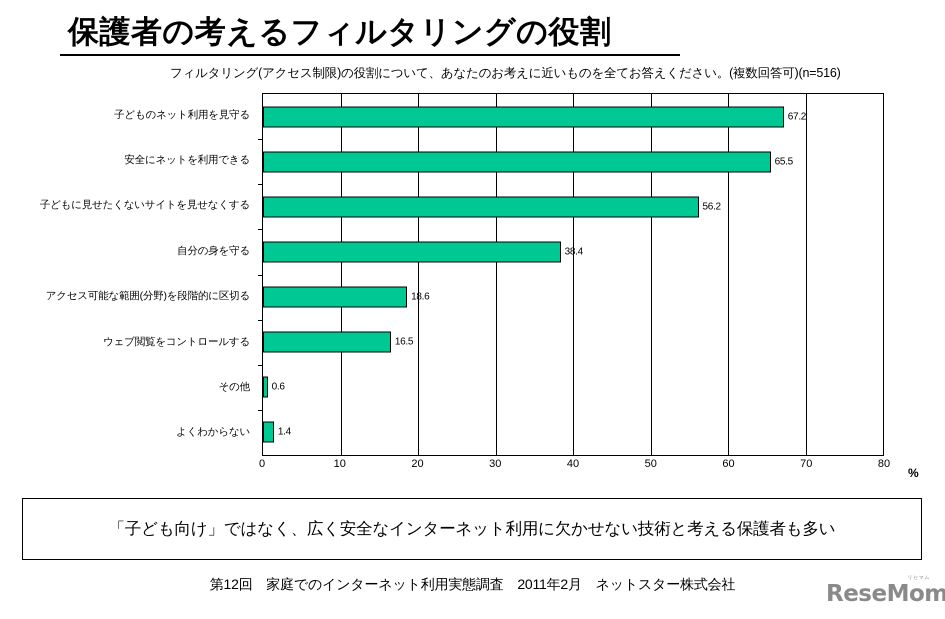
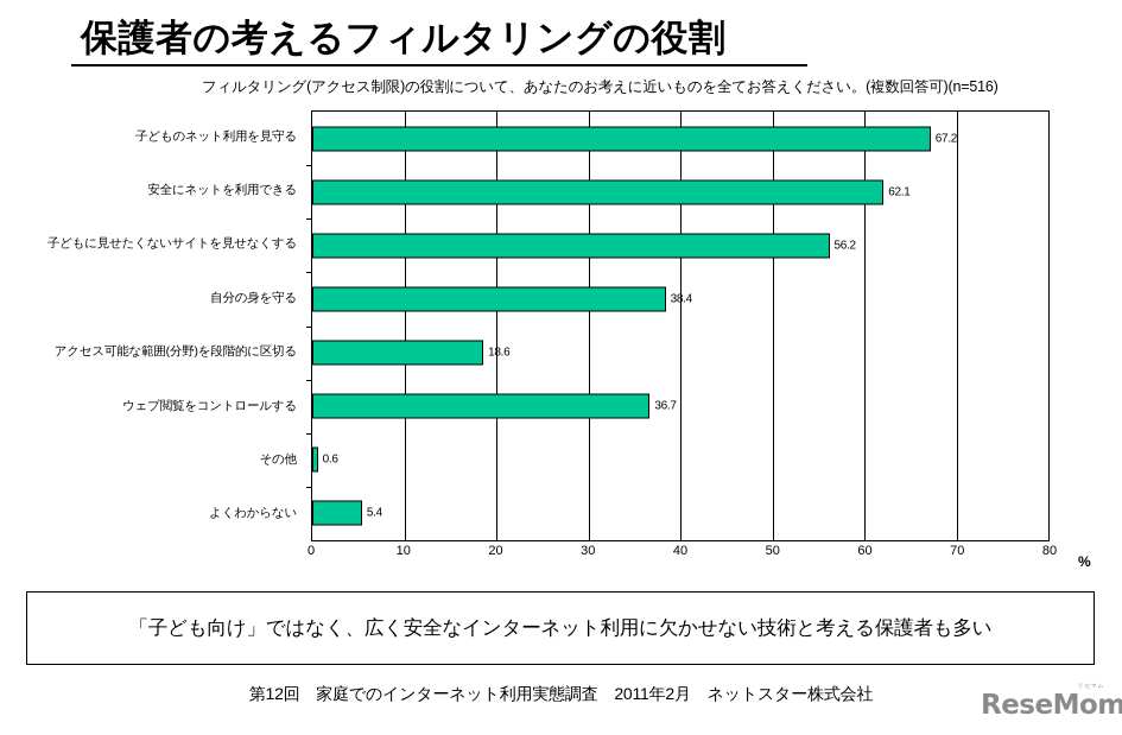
安全にネットを利用できる: 65.5 -> 62.1
ウェブ閲覧をコントロールする: 16.5 -> 36.7
よくわからない: 1.4 -> 5.4
